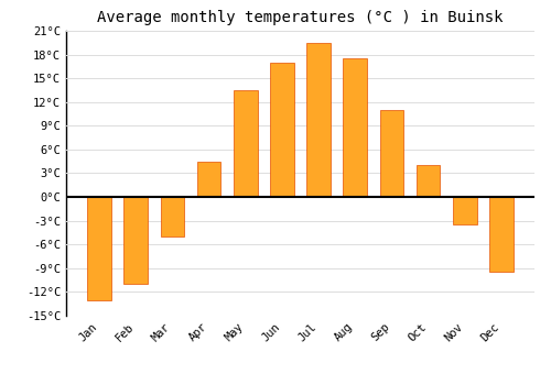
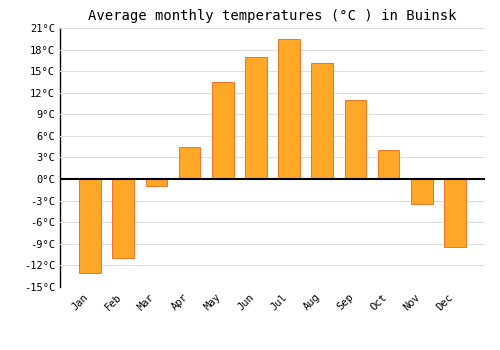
Mar: -5.0°C -> -1.0°C
Aug: 17.5°C -> 16.2°C
